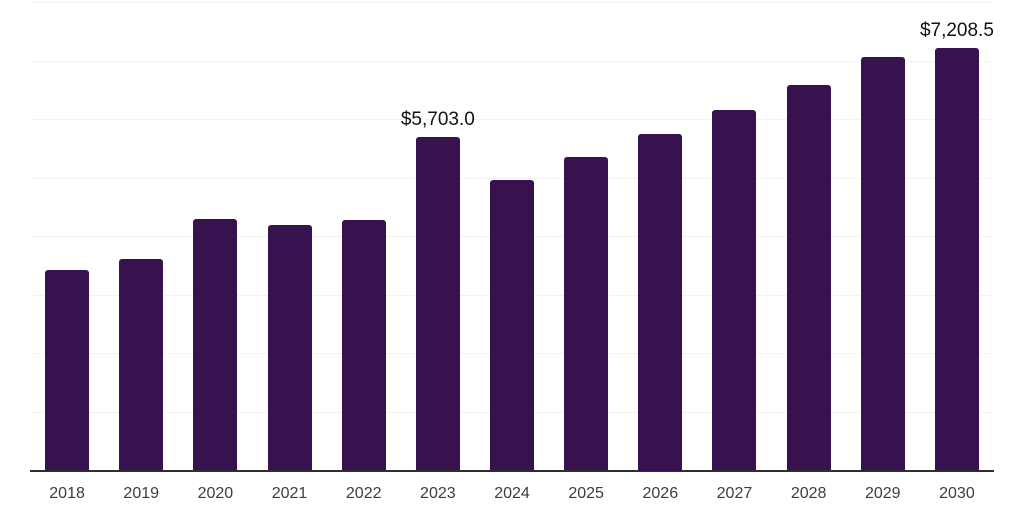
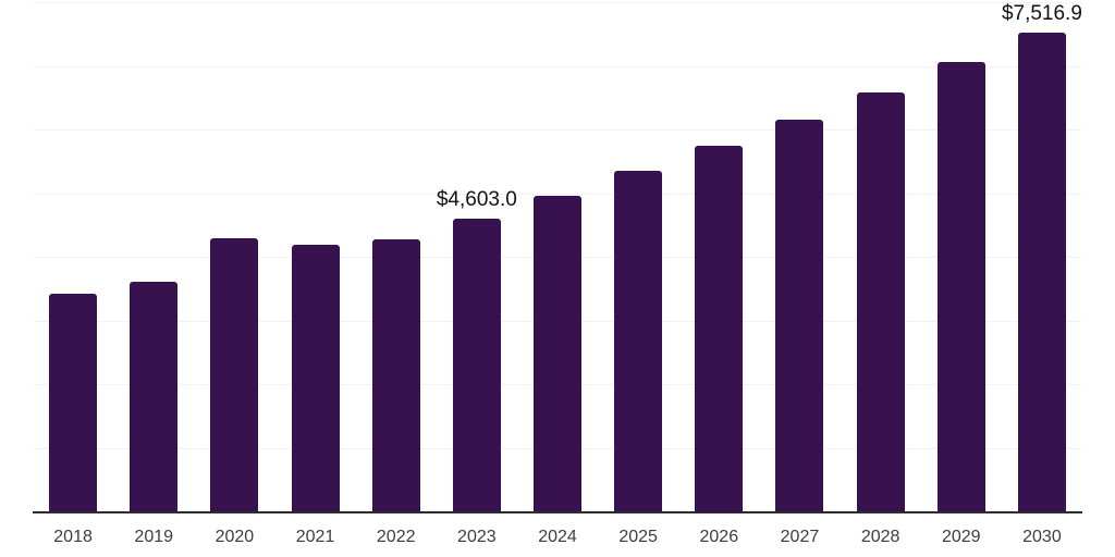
2023: $5,703.0 -> $4,603.0
2030: $7,208.5 -> $7,516.9
